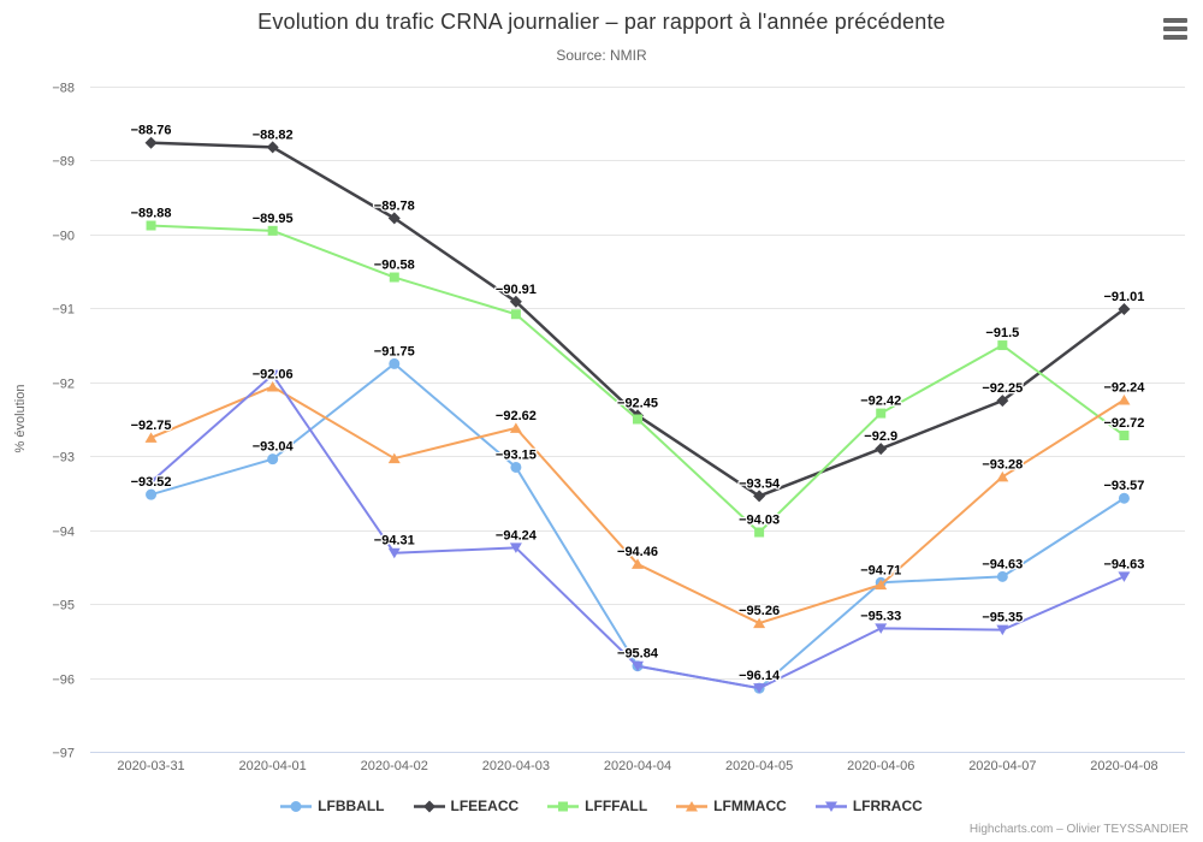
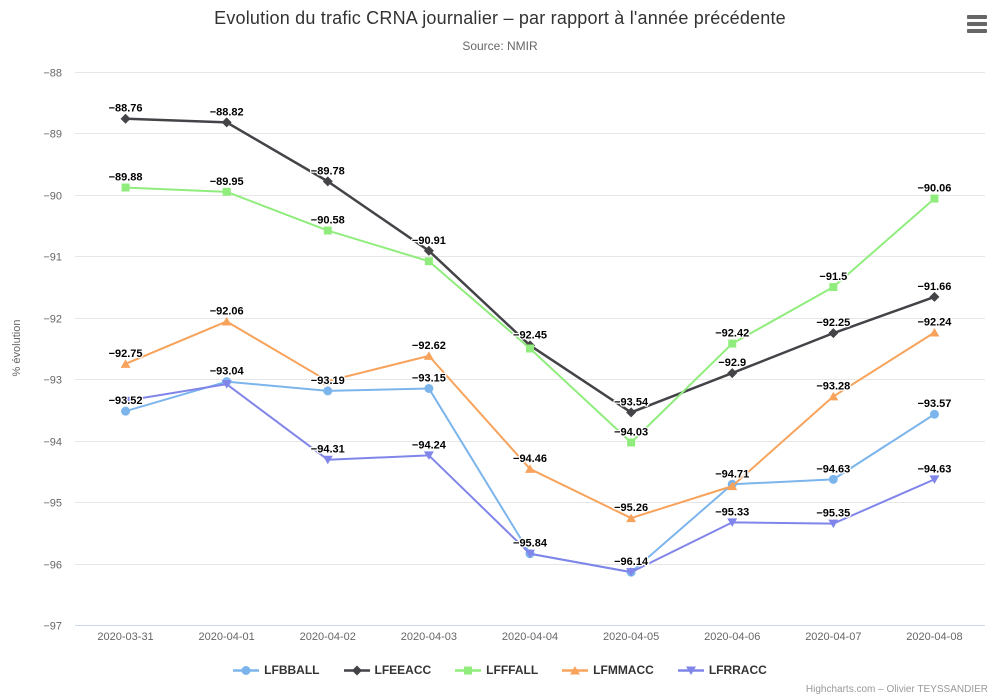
LFRRACC/2020-04-01: -91.9 -> -93.1
LFBBALL/2020-04-02: −91.75 -> −93.19
LFEEACC/2020-04-08: −91.01 -> −91.66
LFFFALL/2020-04-08: −92.72 -> −90.06
